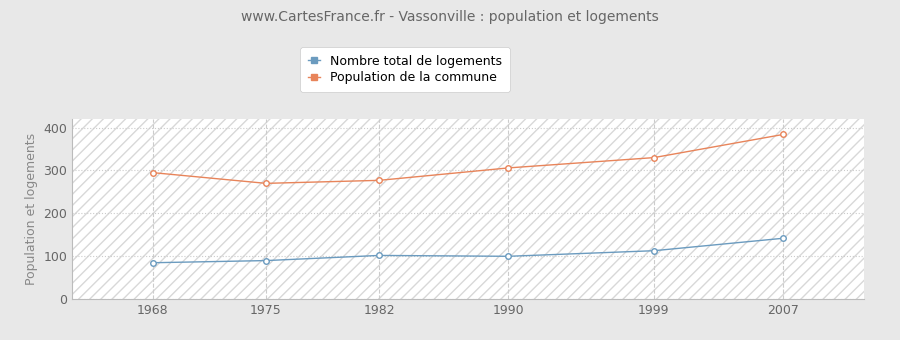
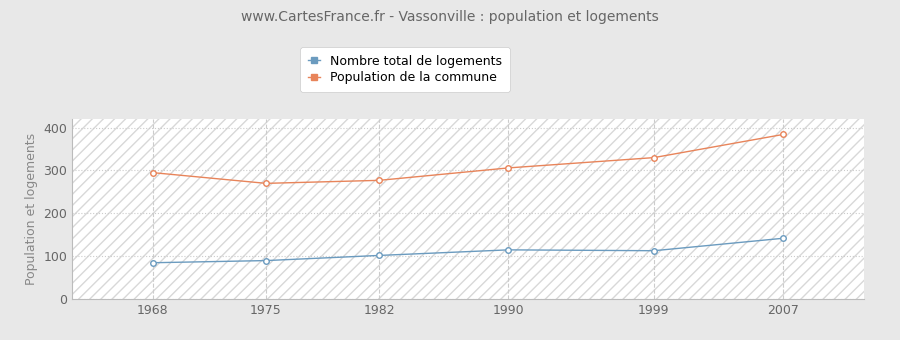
Nombre total de logements/1990: 100 -> 115
